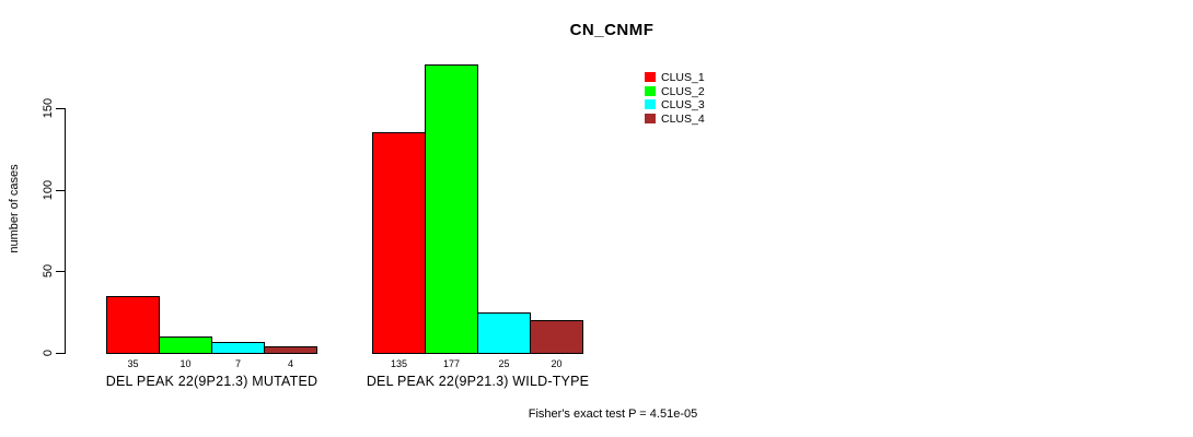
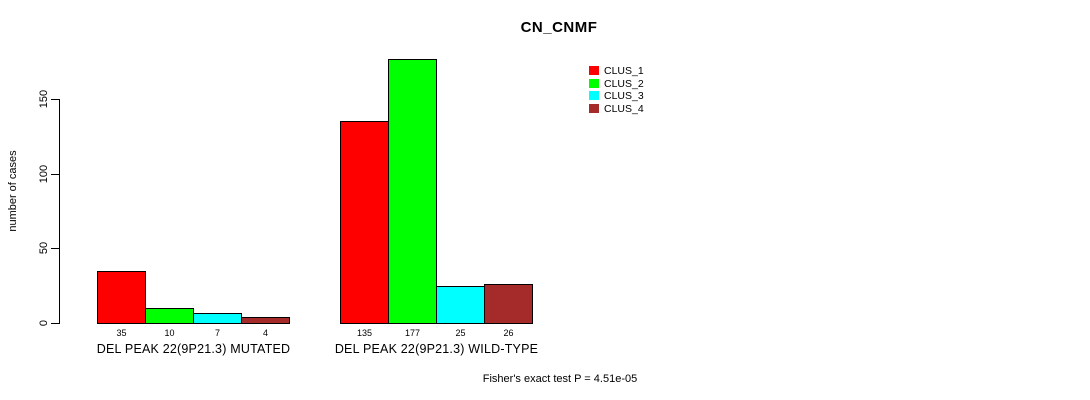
CLUS_4/DEL PEAK 22(9P21.3) WILD-TYPE: 20 -> 26
